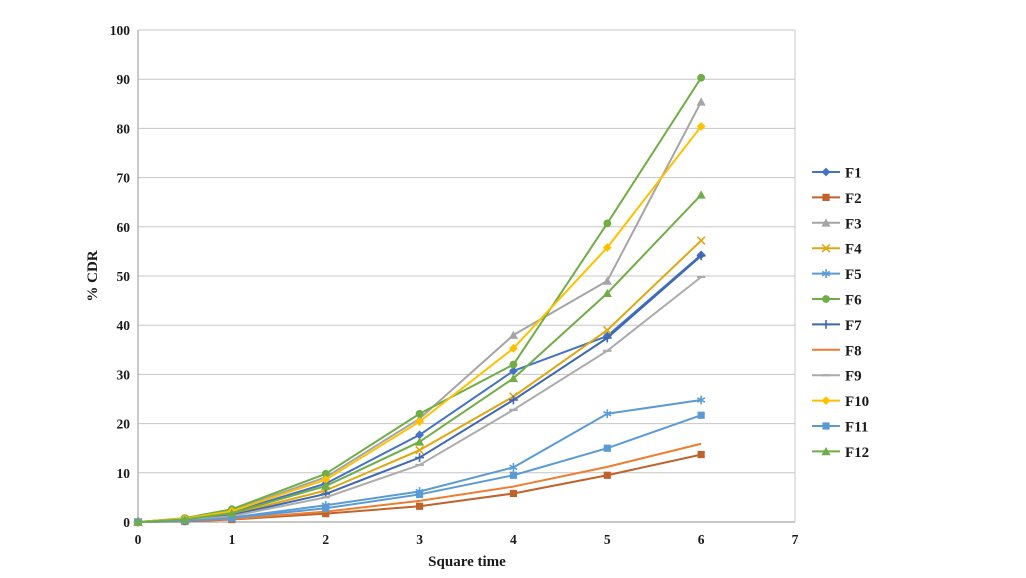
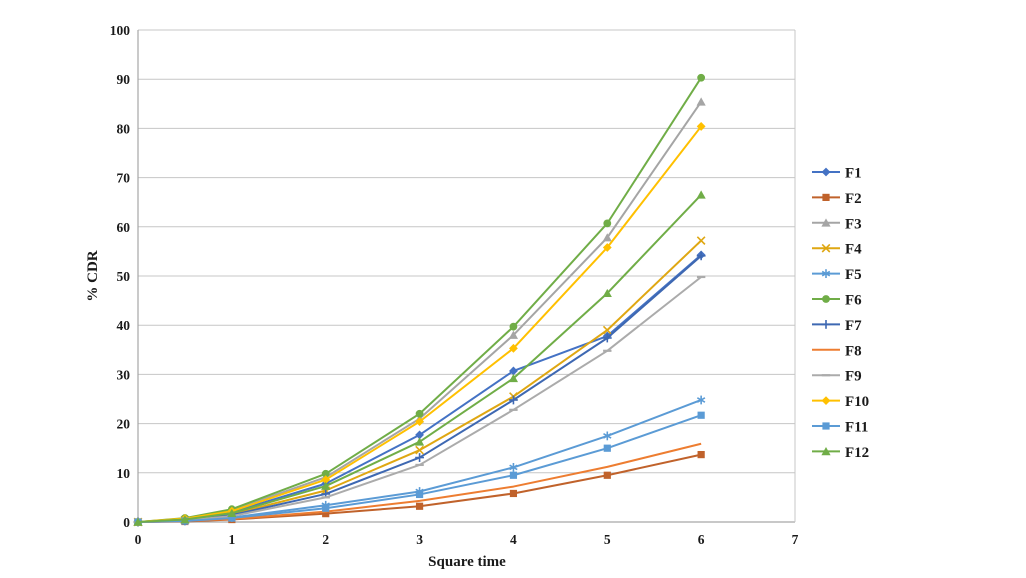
F6/4: 32 -> 40
F3/5: 49 -> 58
F5/5: 22 -> 18
